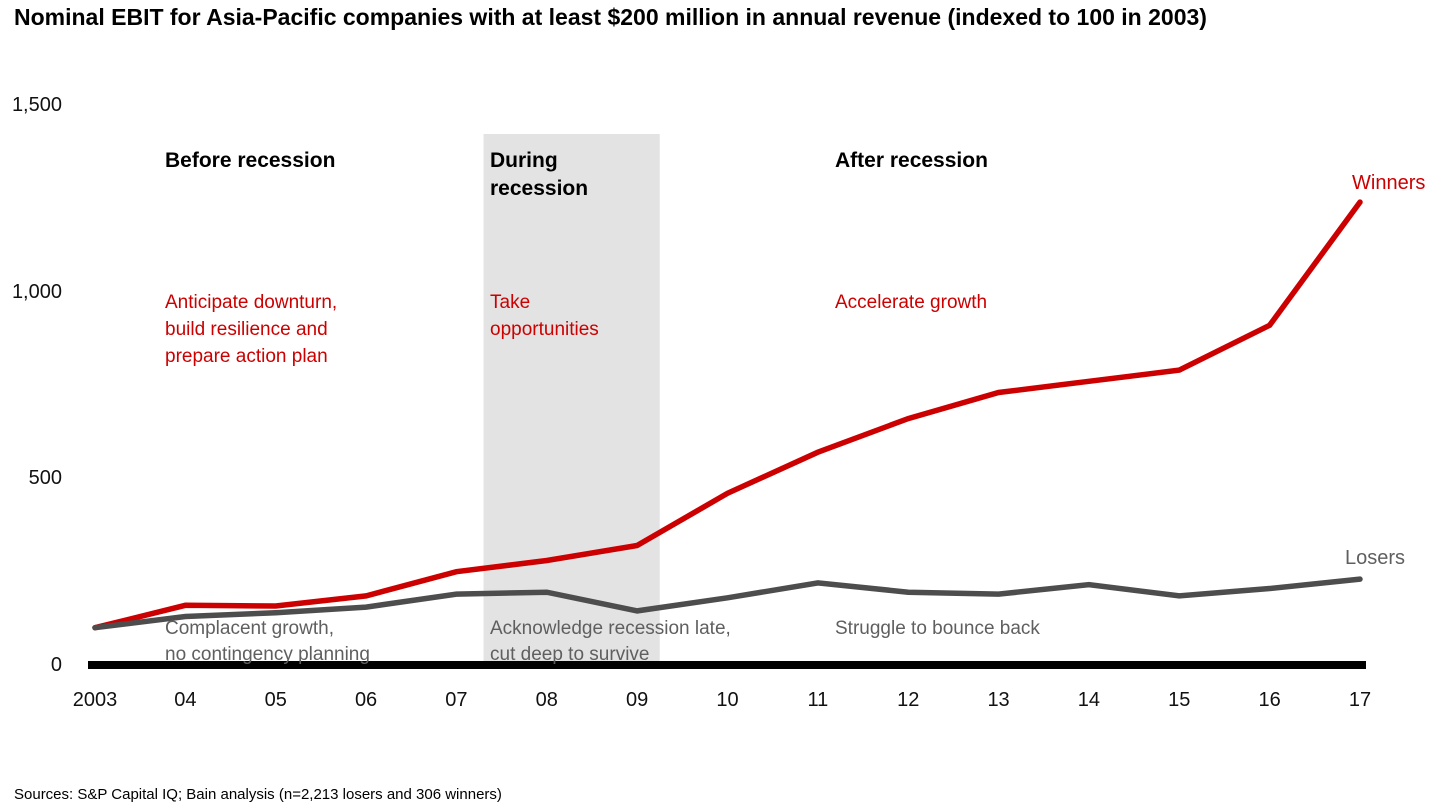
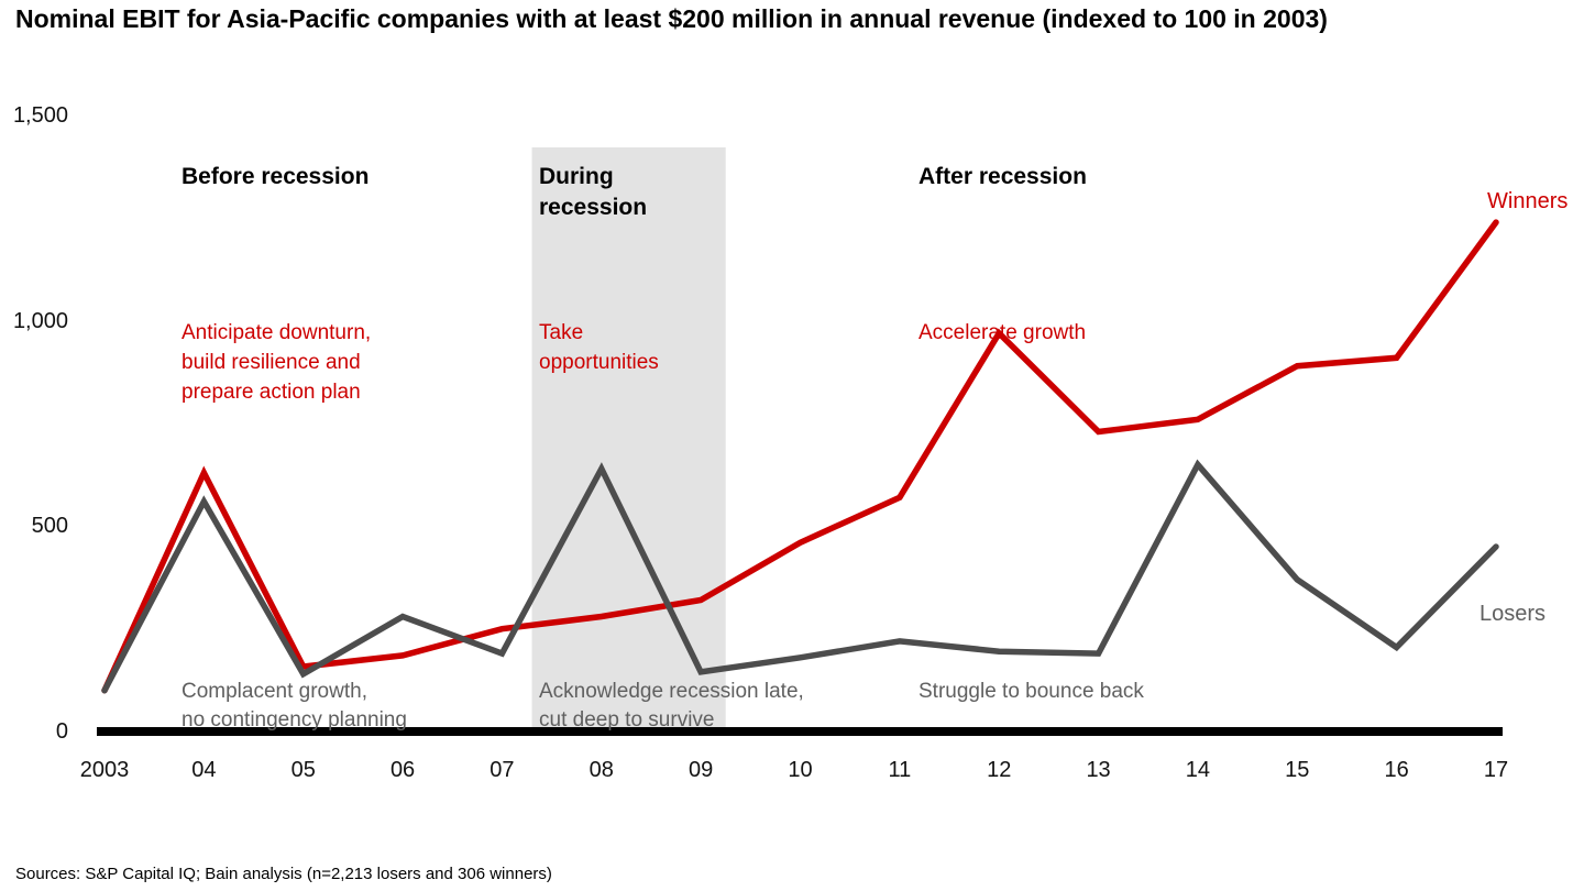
Winners/04: 160 -> 630
Losers/04: 130 -> 560
Losers/06: 160 -> 280
Losers/08: 200 -> 640
Winners/12: 660 -> 970
Losers/14: 220 -> 650
Winners/15: 790 -> 890
Losers/15: 180 -> 370
Losers/17: 230 -> 450
